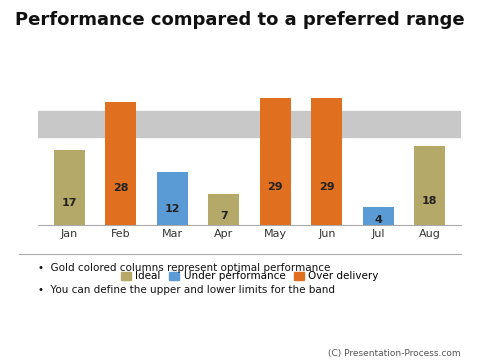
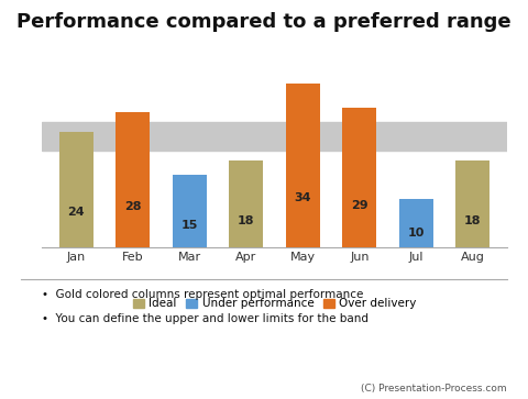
Jan: 17 -> 24
Mar: 12 -> 15
Apr: 7 -> 18
May: 29 -> 34
Jul: 4 -> 10
